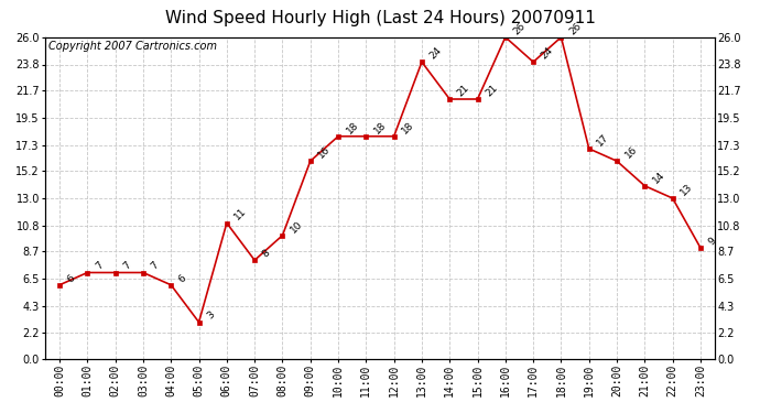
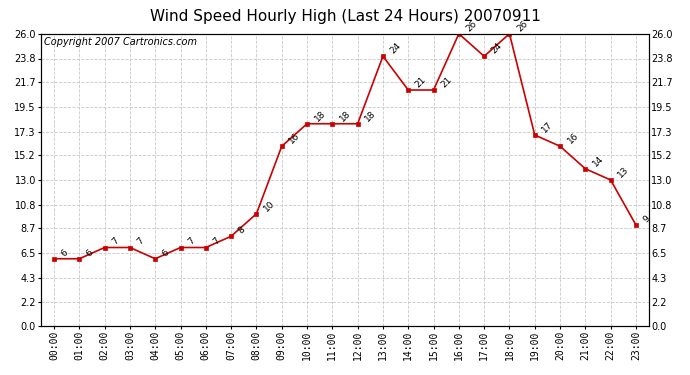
01:00: 7 -> 6
05:00: 3 -> 7
06:00: 11 -> 7
